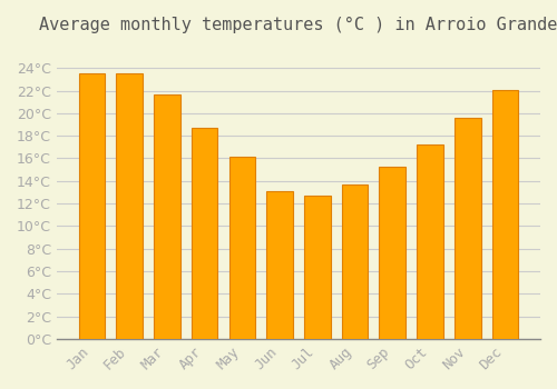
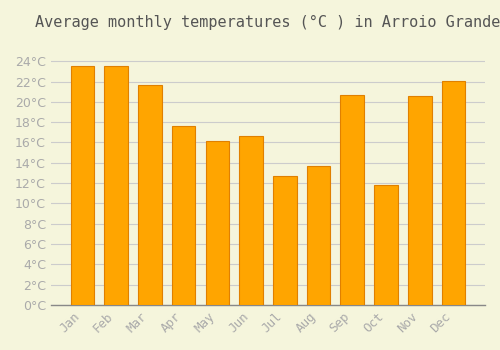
Apr: 18.7°C -> 17.6°C
Jun: 13.1°C -> 16.6°C
Sep: 15.3°C -> 20.7°C
Oct: 17.2°C -> 11.8°C
Nov: 19.6°C -> 20.6°C
